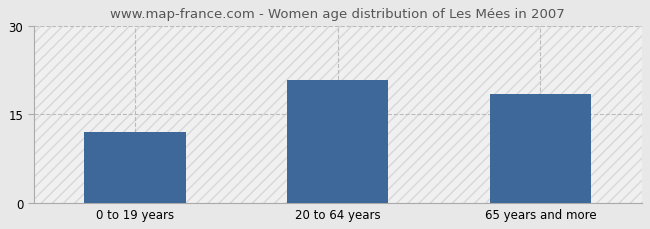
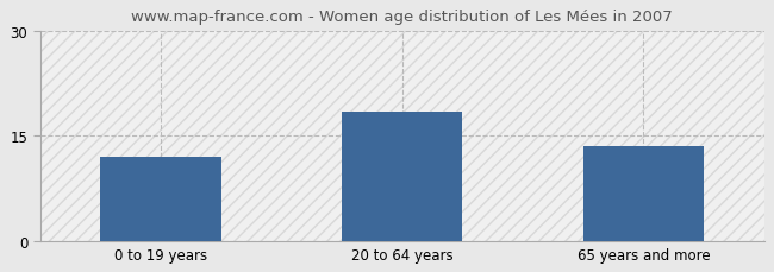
20 to 64 years: 20.8 -> 18.5
65 years and more: 18.4 -> 13.5
